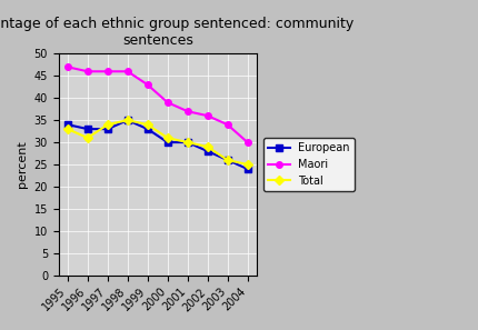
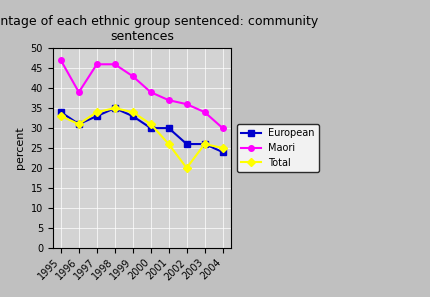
European/1996: 33 -> 31
Maori/1996: 46 -> 39
Total/2001: 30 -> 26
European/2002: 28 -> 26
Total/2002: 29 -> 20
